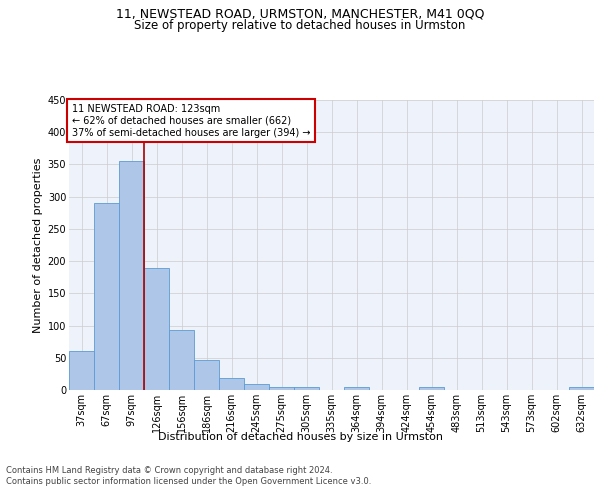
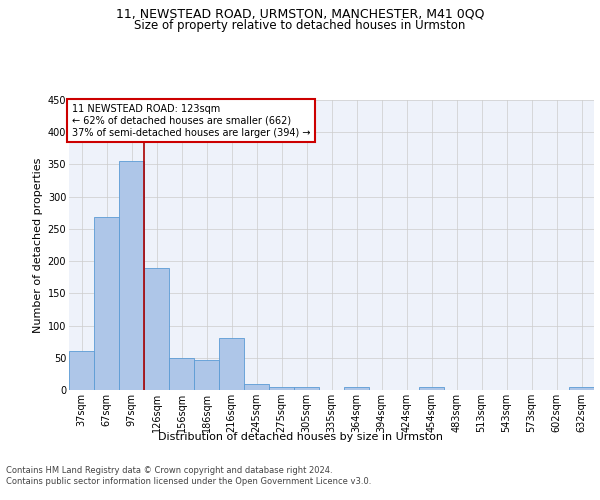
67sqm: 290 -> 268
156sqm: 93 -> 50
216sqm: 19 -> 80
